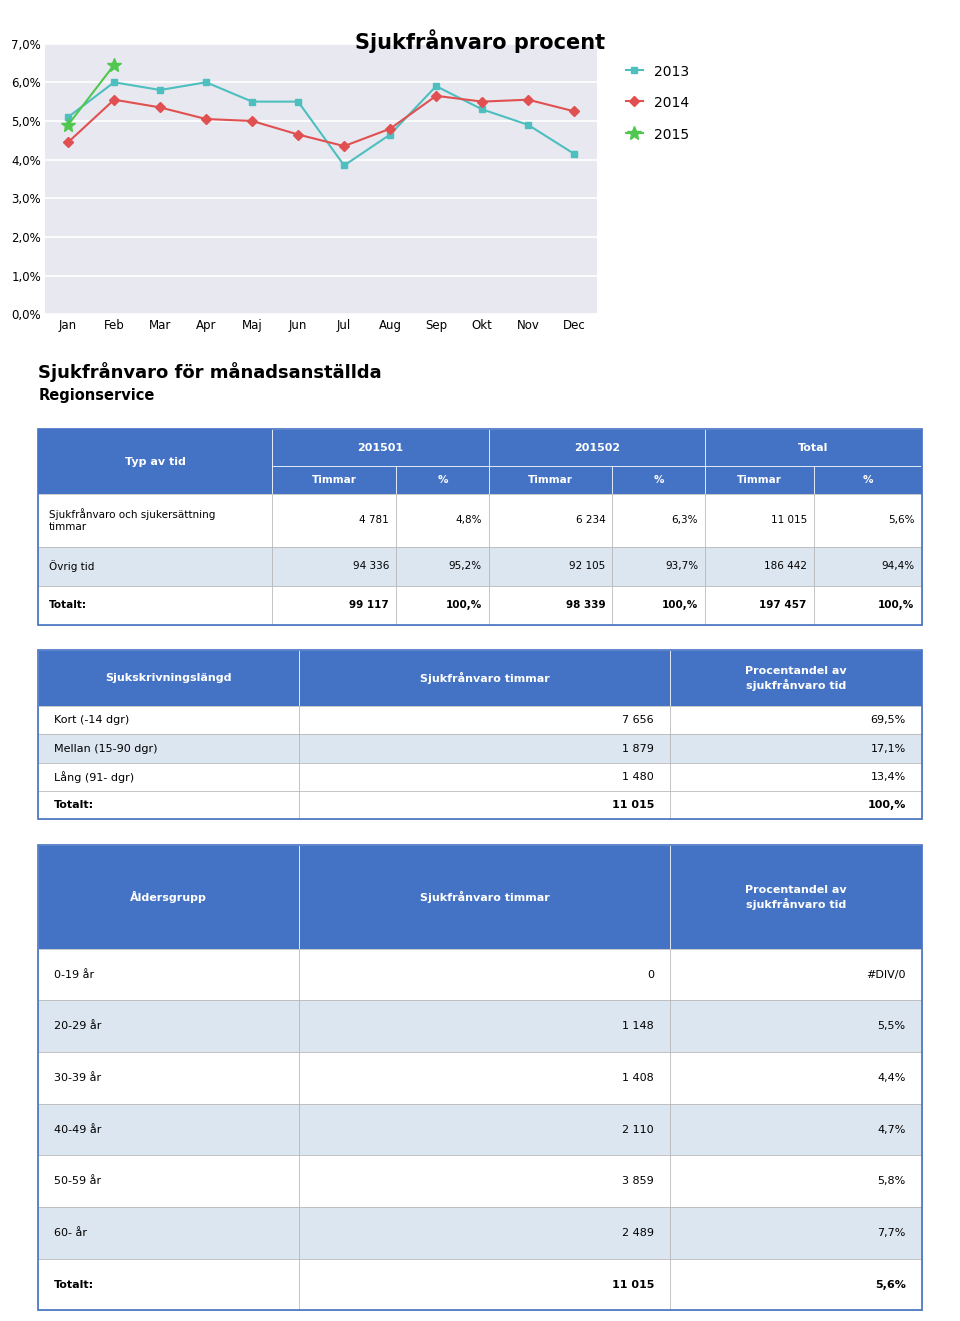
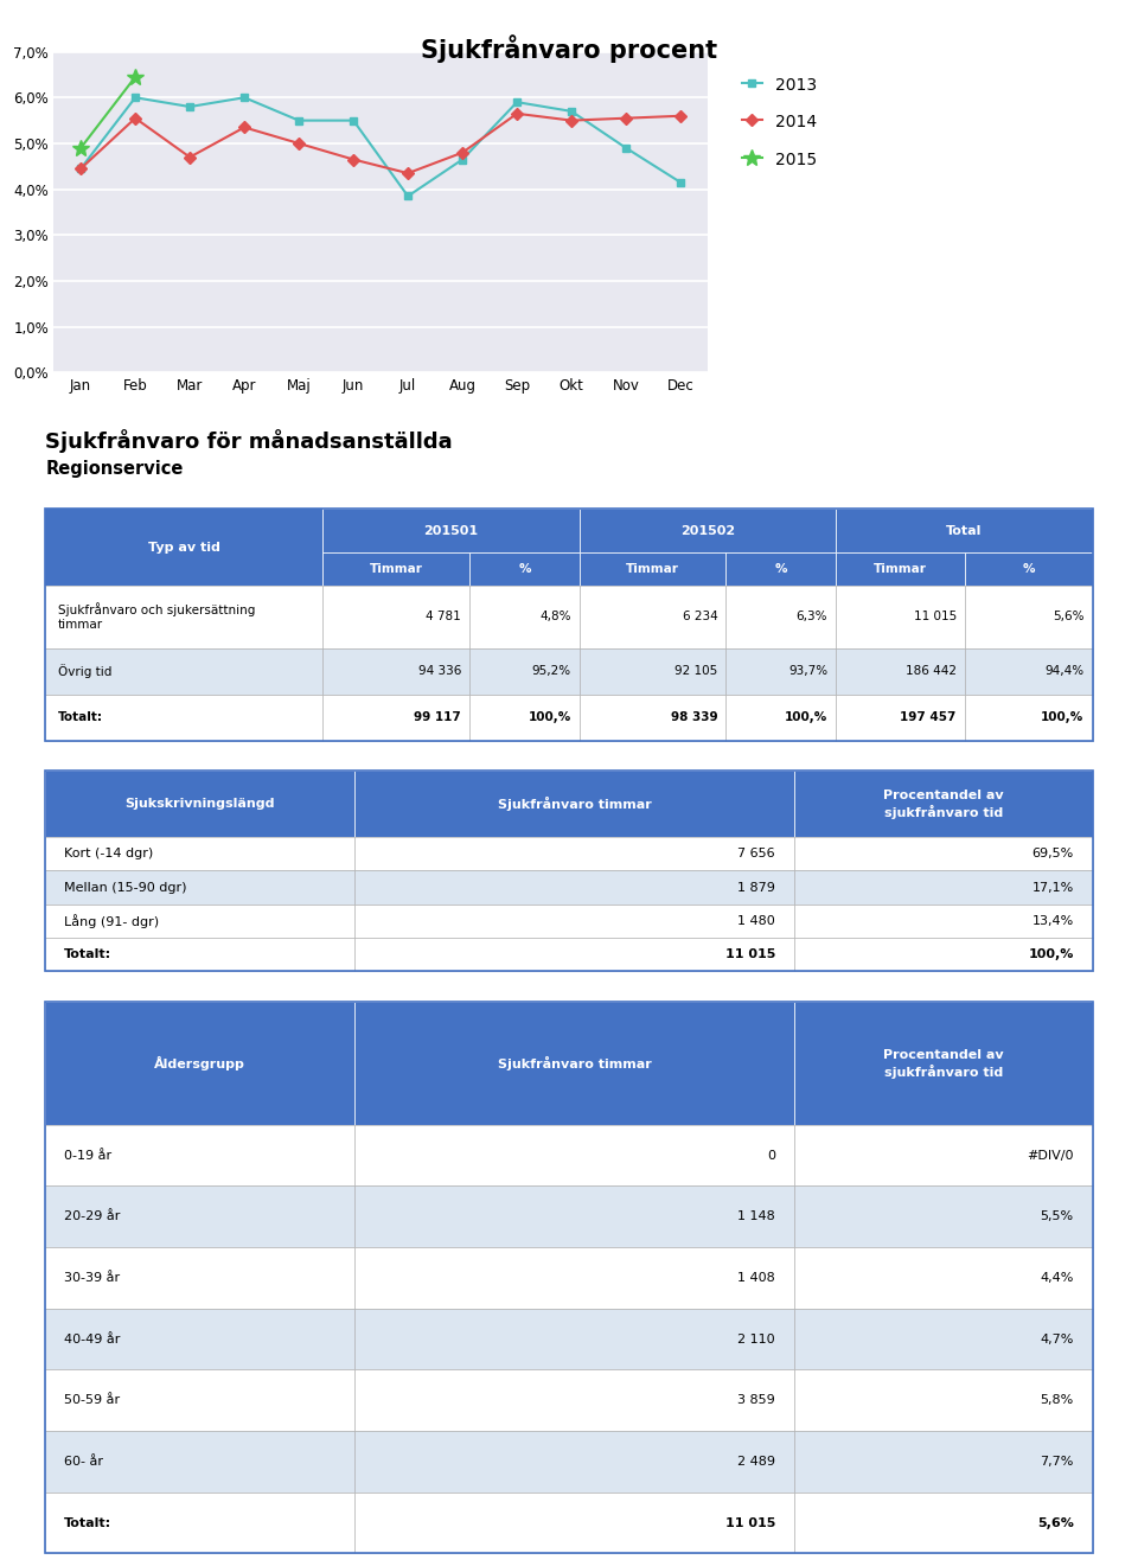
2013/Jan: 5,10% -> 4,45%
2014/Mar: 5,35% -> 4,70%
2014/Apr: 5,05% -> 5,35%
2013/Okt: 5,30% -> 5,70%
2014/Dec: 5,25% -> 5,60%
